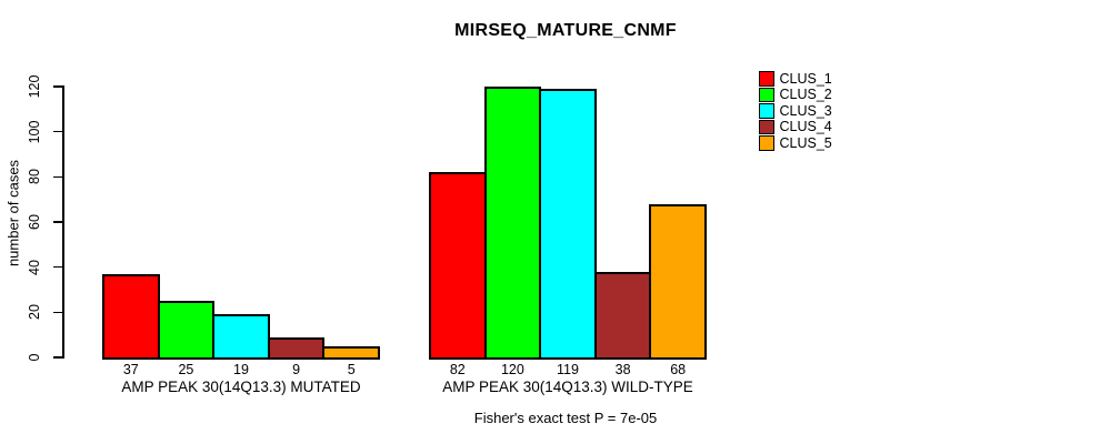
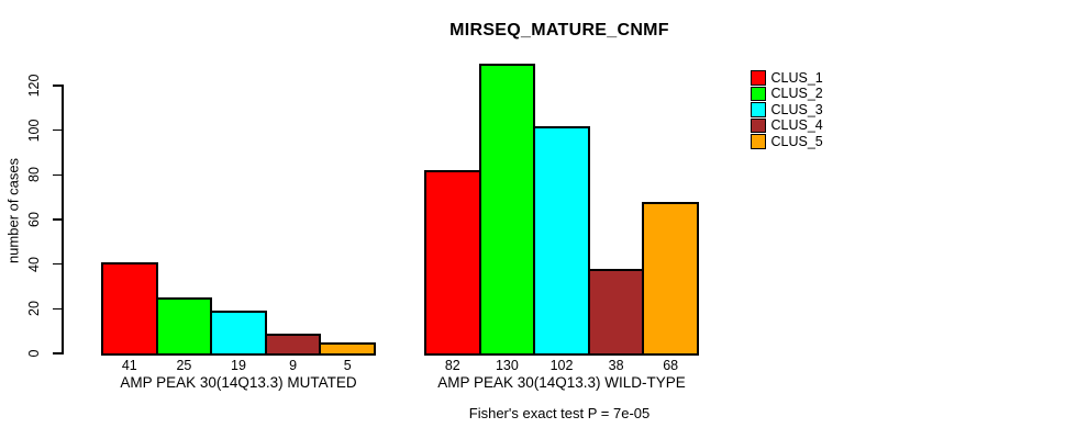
CLUS_1/AMP PEAK 30(14Q13.3) MUTATED: 37 -> 41
CLUS_2/AMP PEAK 30(14Q13.3) WILD-TYPE: 120 -> 130
CLUS_3/AMP PEAK 30(14Q13.3) WILD-TYPE: 119 -> 102
